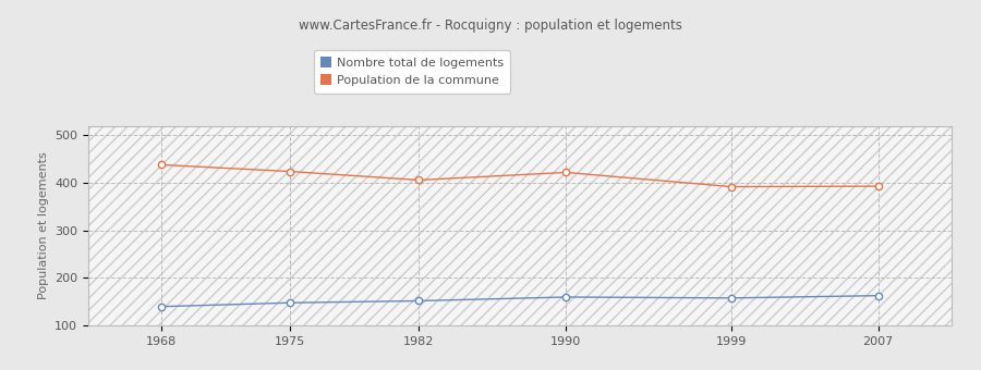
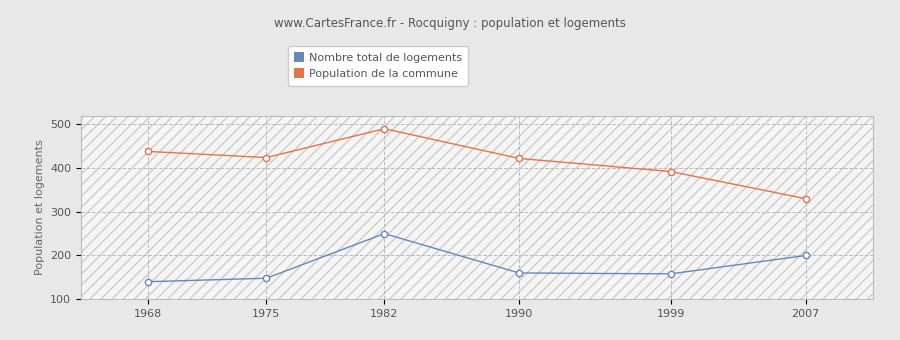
Nombre total de logements/1982: 152 -> 250
Population de la commune/1982: 406 -> 490
Nombre total de logements/2007: 163 -> 200
Population de la commune/2007: 393 -> 330
